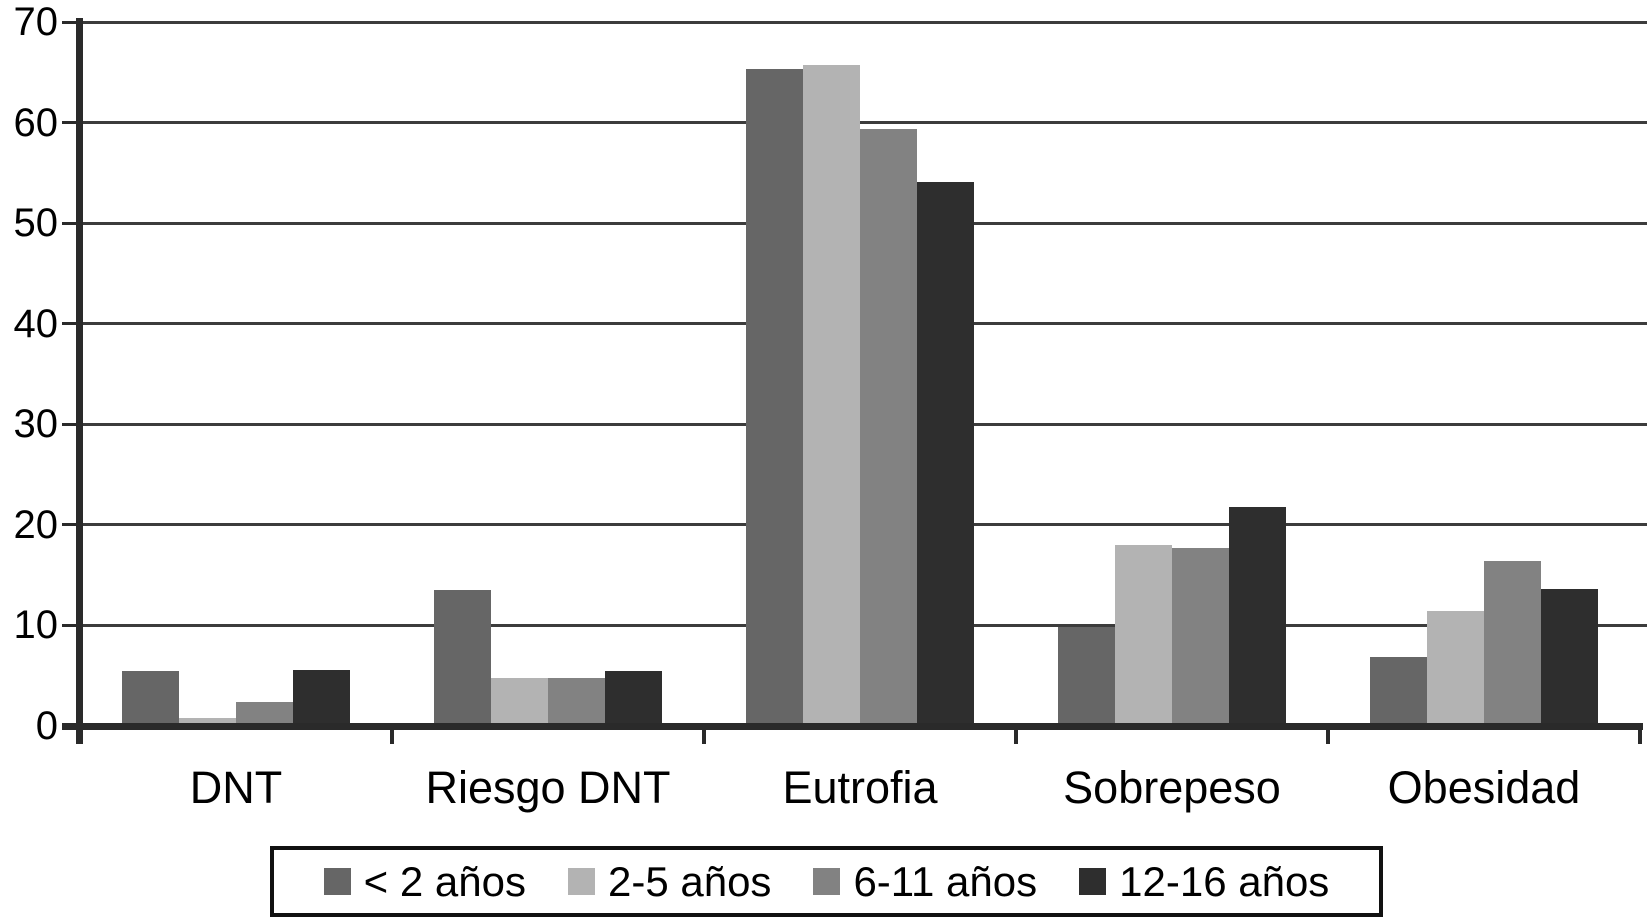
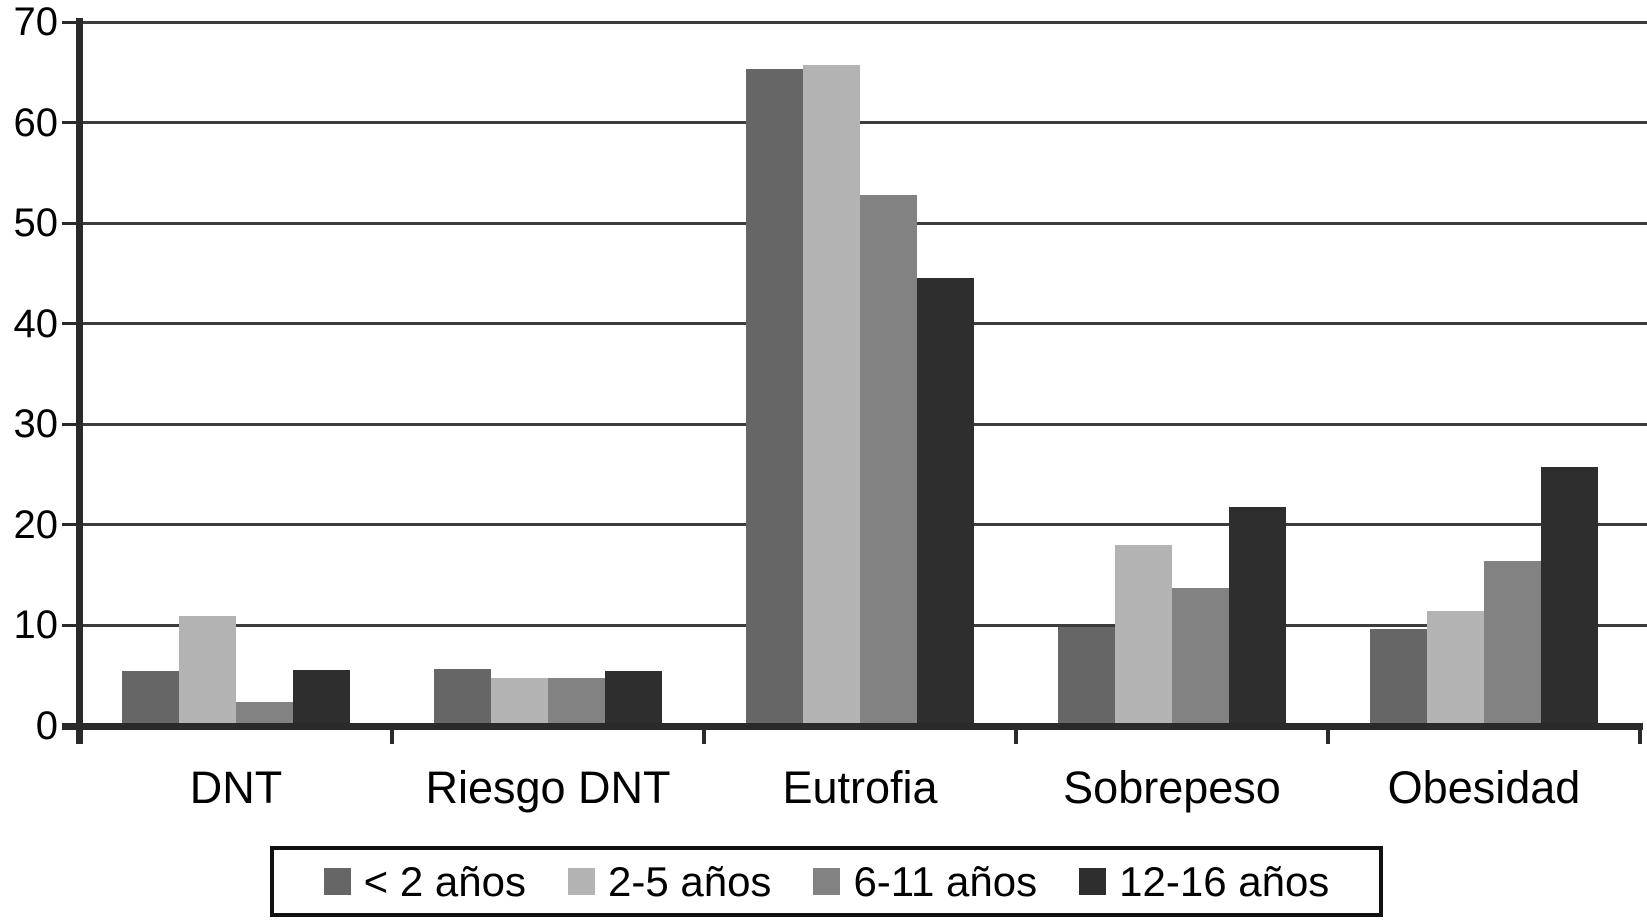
2-5 años/DNT: 0.8 -> 10.9
< 2 años/Riesgo DNT: 13.5 -> 5.7
6-11 años/Eutrofia: 59.4 -> 52.8
12-16 años/Eutrofia: 54.1 -> 44.5
6-11 años/Sobrepeso: 17.7 -> 13.7
< 2 años/Obesidad: 6.9 -> 9.6
12-16 años/Obesidad: 13.6 -> 25.8
